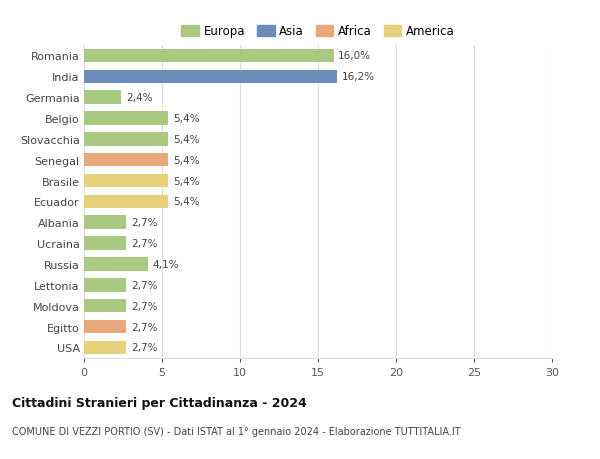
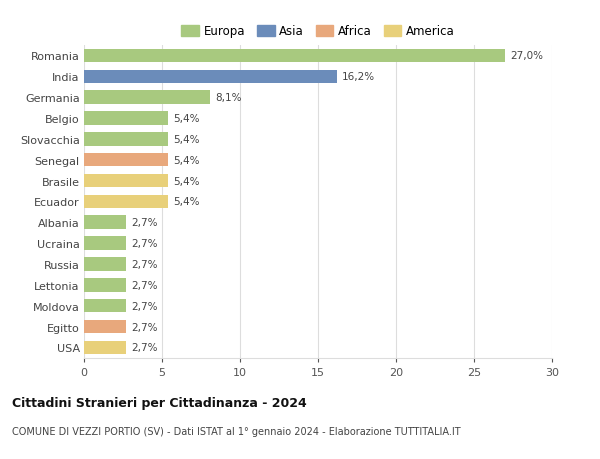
Romania: 16,0% -> 27,0%
Germania: 2,4% -> 8,1%
Russia: 4,1% -> 2,7%
